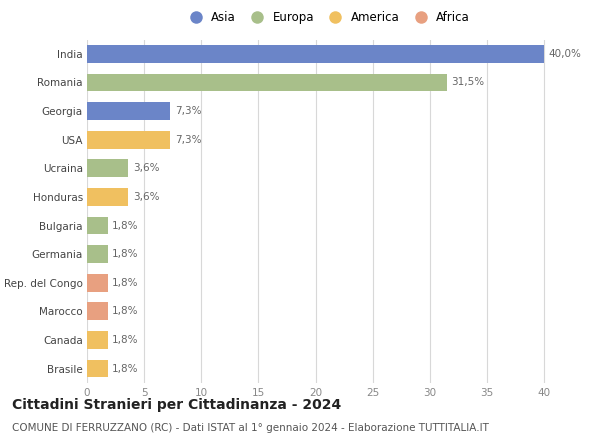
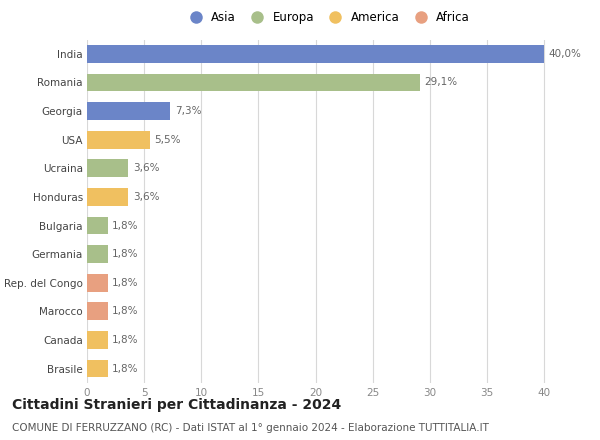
Romania: 31,5% -> 29,1%
USA: 7,3% -> 5,5%
